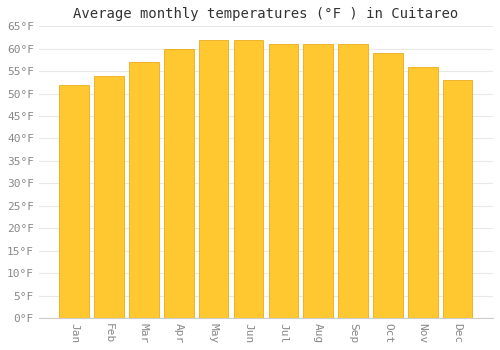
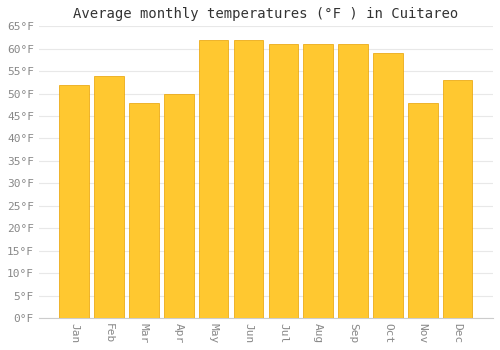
Mar: 57°F -> 48°F
Apr: 60°F -> 50°F
Nov: 56°F -> 48°F
